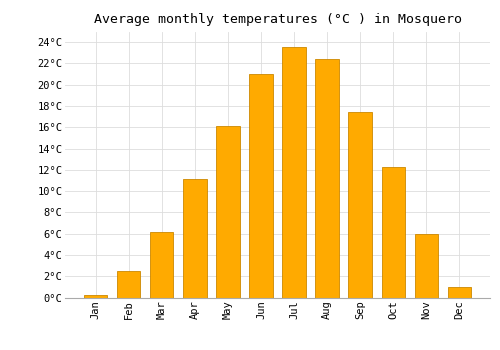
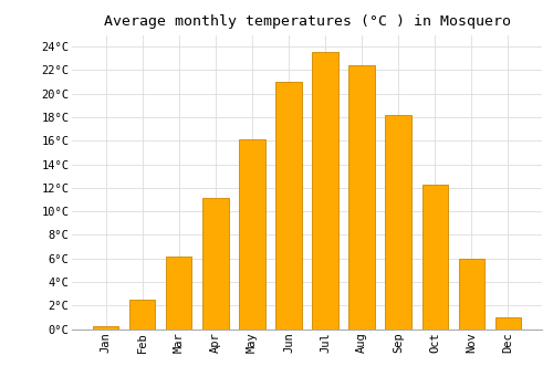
Sep: 17.4°C -> 18.2°C
